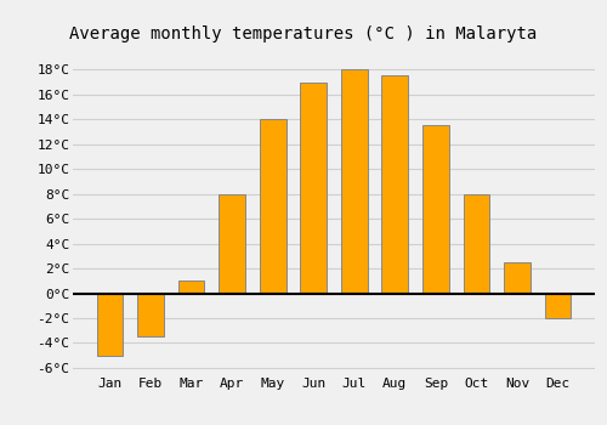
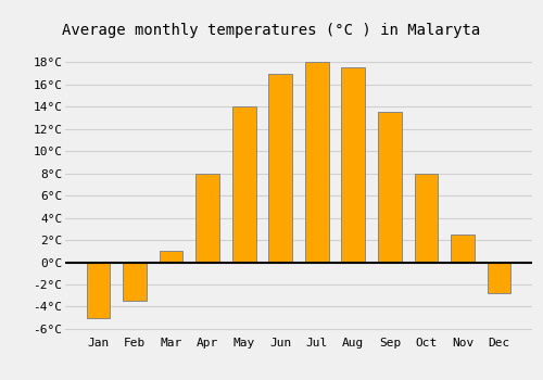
Dec: -2.0°C -> -2.8°C
